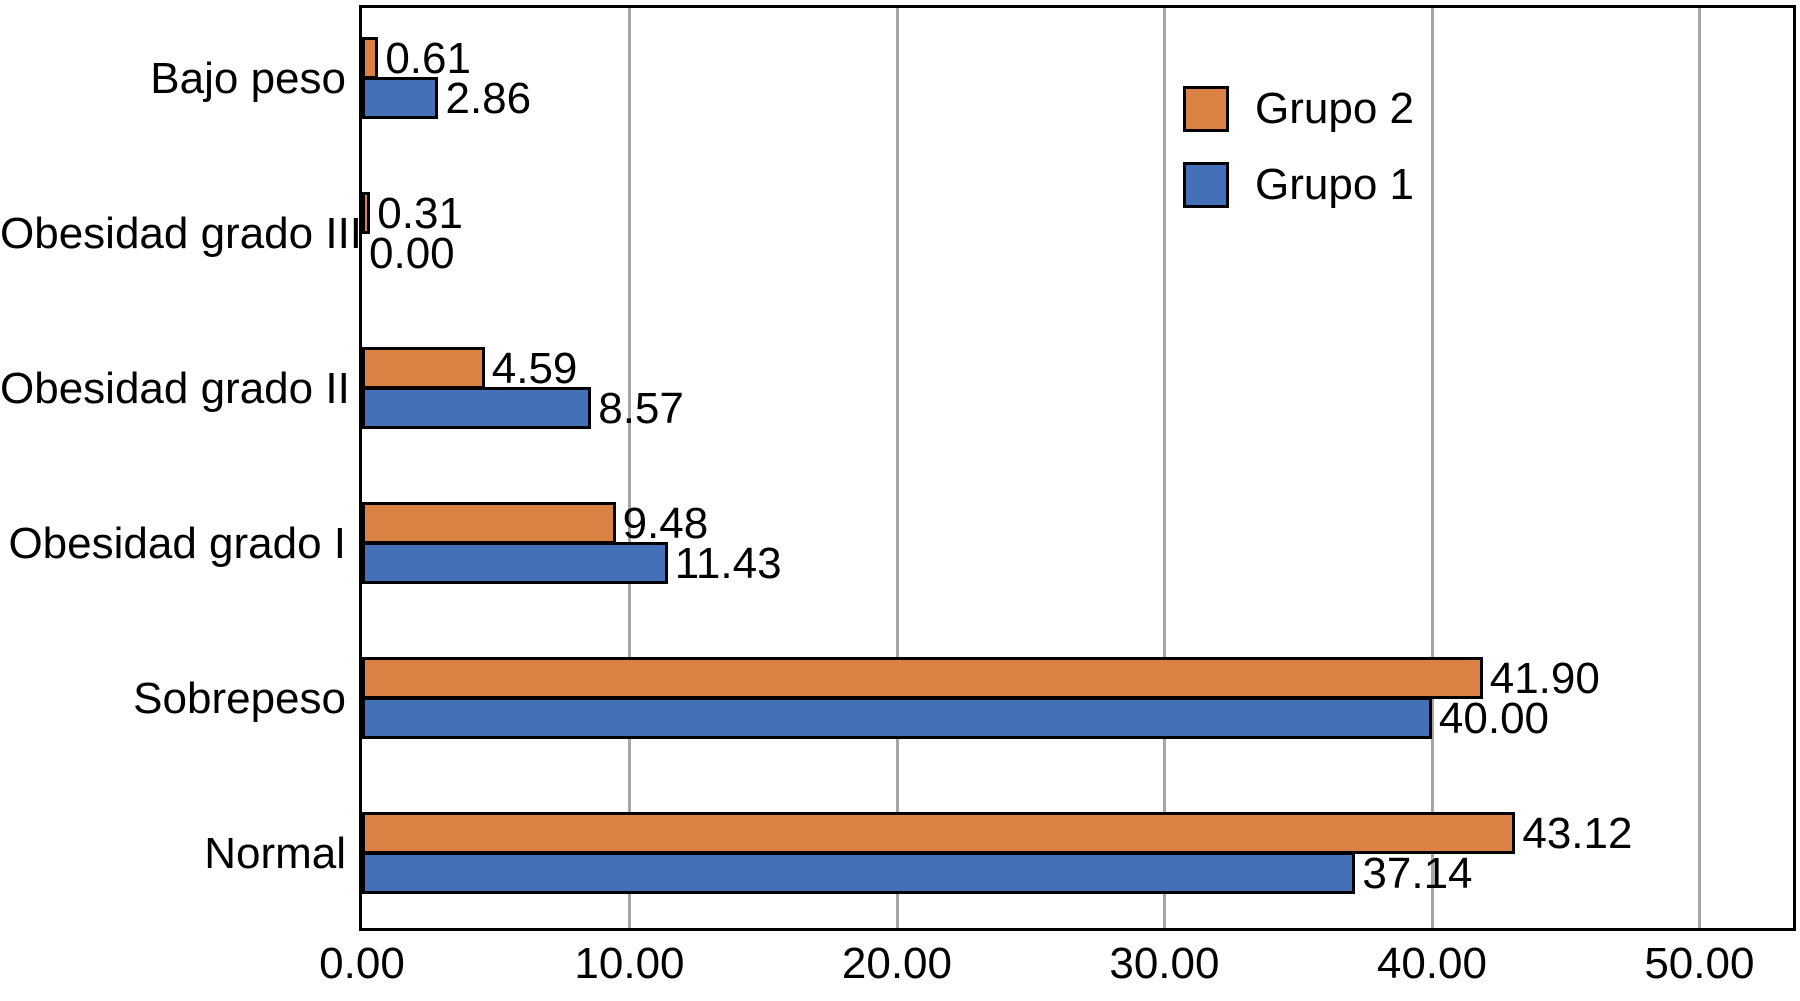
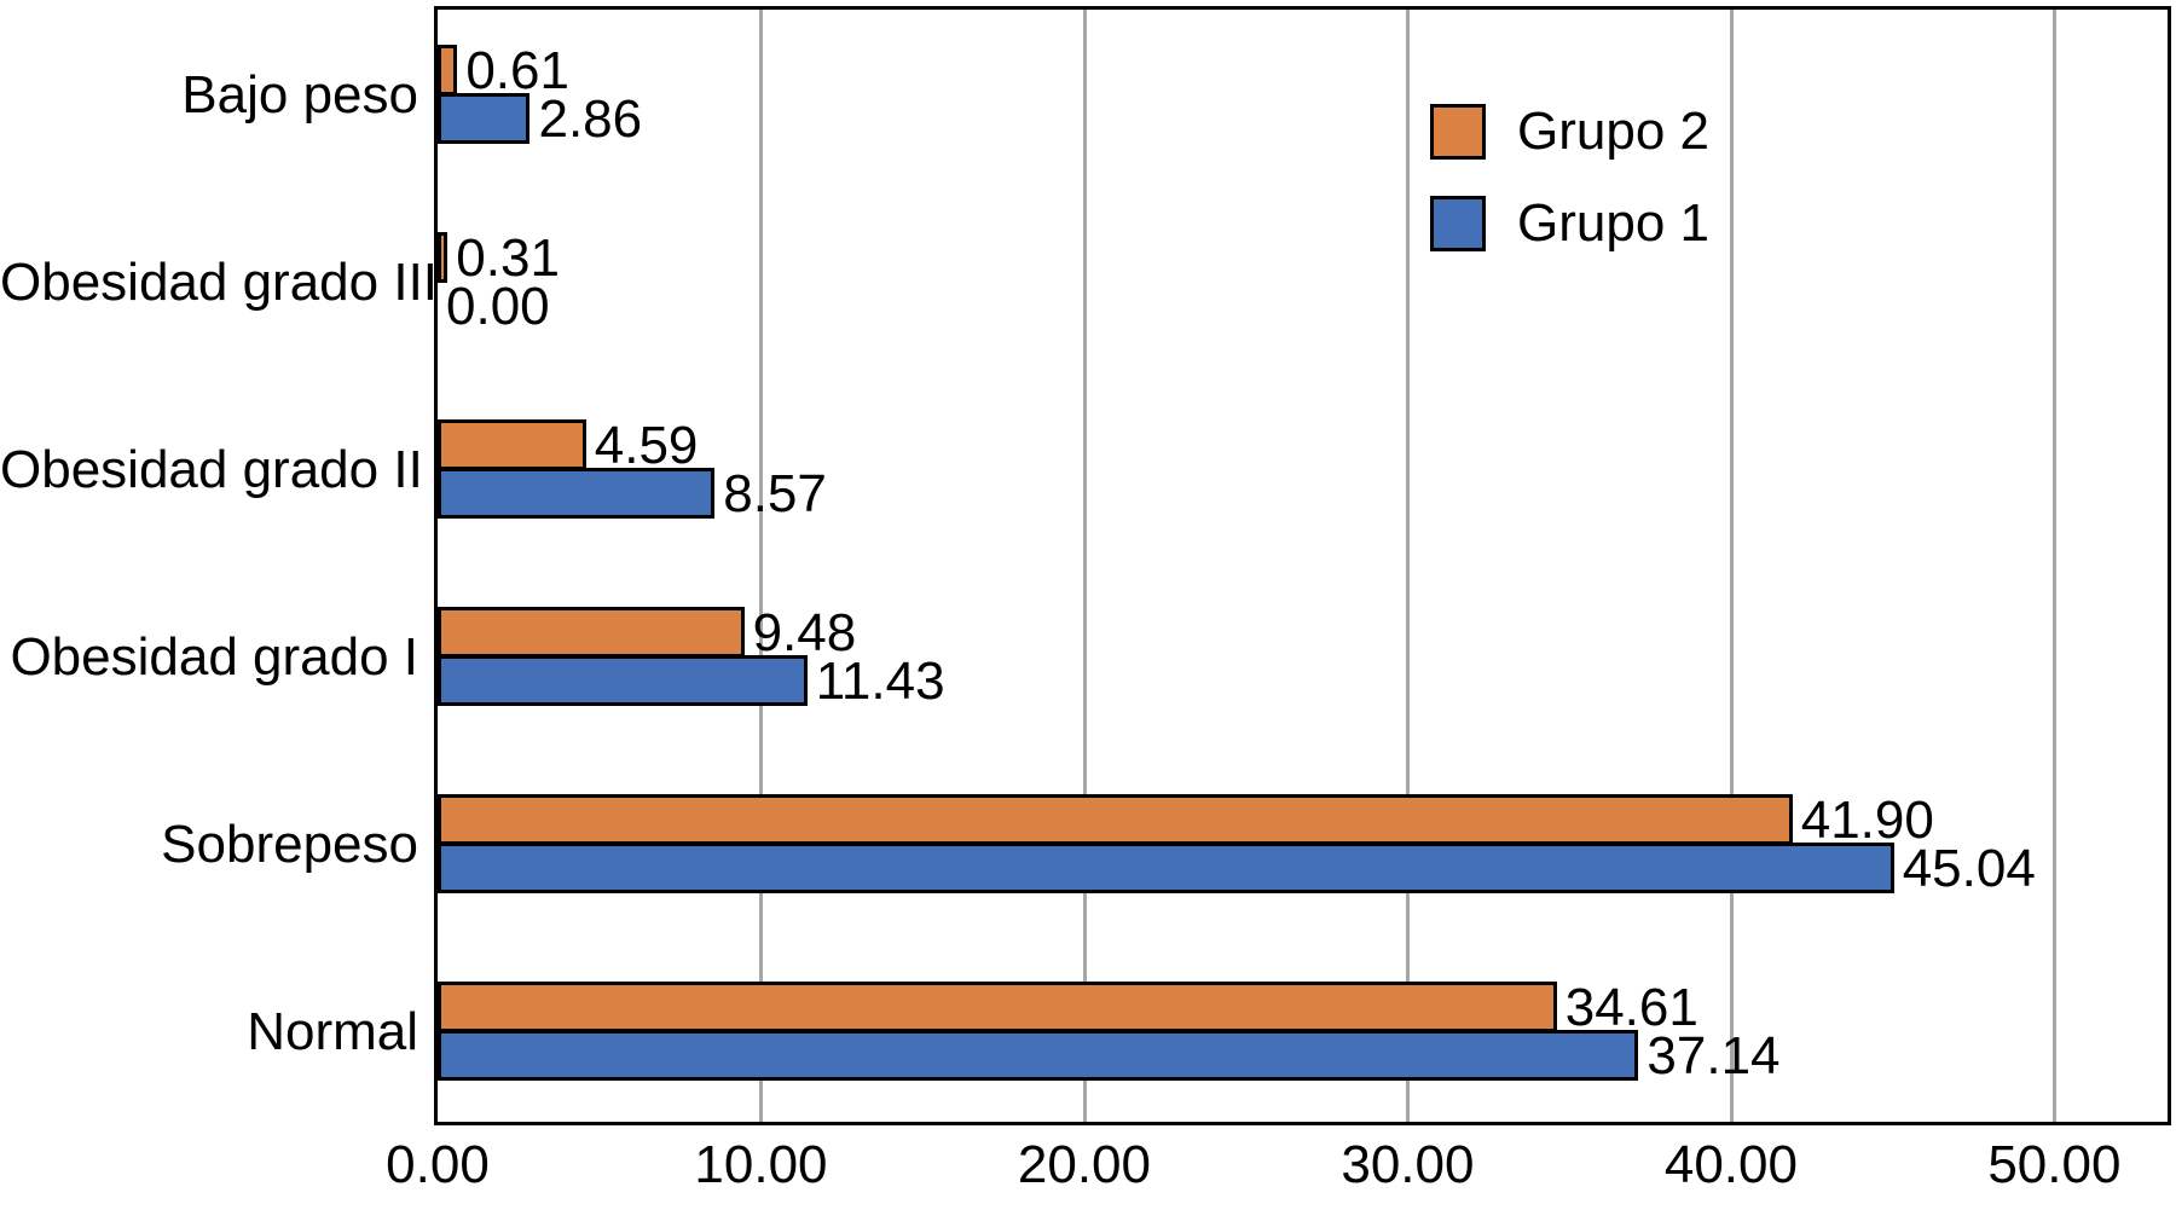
Grupo 1/Sobrepeso: 40.00 -> 45.04
Grupo 2/Normal: 43.12 -> 34.61
